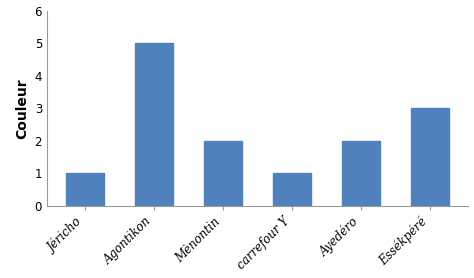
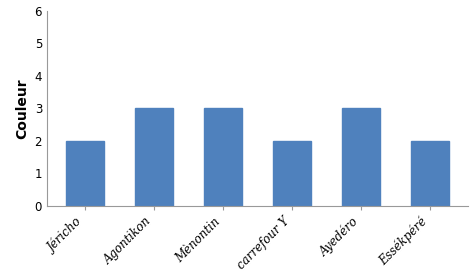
Jéricho: 1 -> 2
Agontikon: 5 -> 3
Mènontin: 2 -> 3
carrefour Y: 1 -> 2
Ayedéro: 2 -> 3
Essékpéré: 3 -> 2
